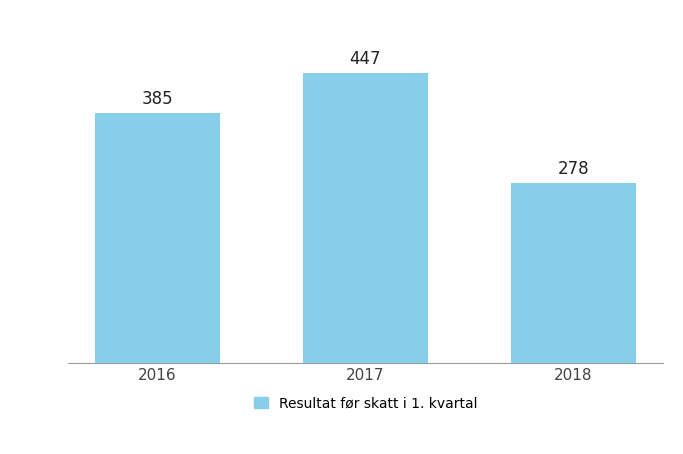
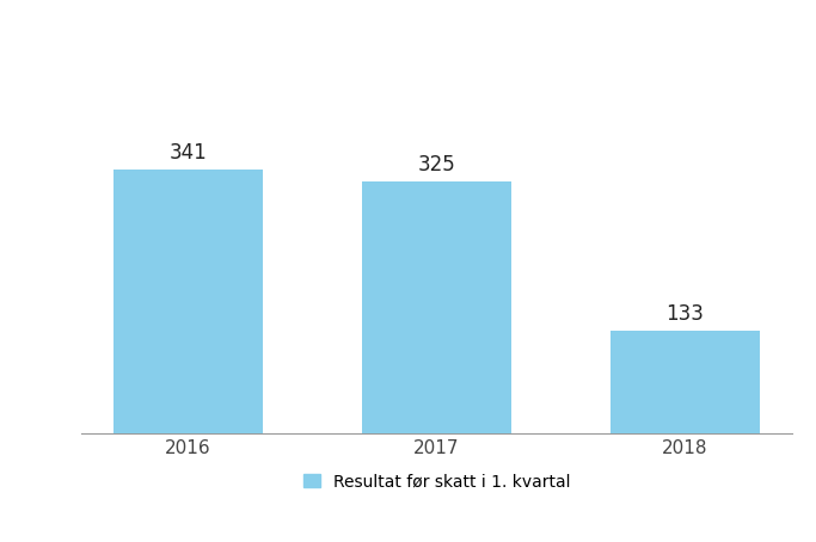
2016: 385 -> 341
2017: 447 -> 325
2018: 278 -> 133
